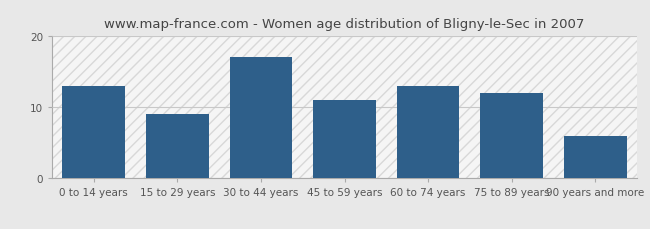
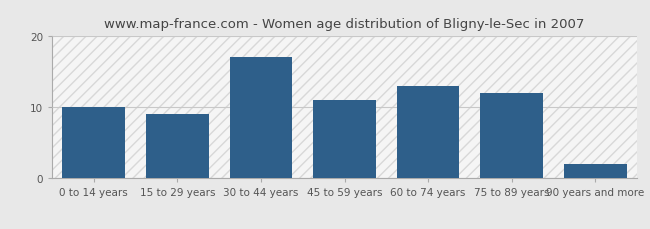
0 to 14 years: 13 -> 10
90 years and more: 6 -> 2
